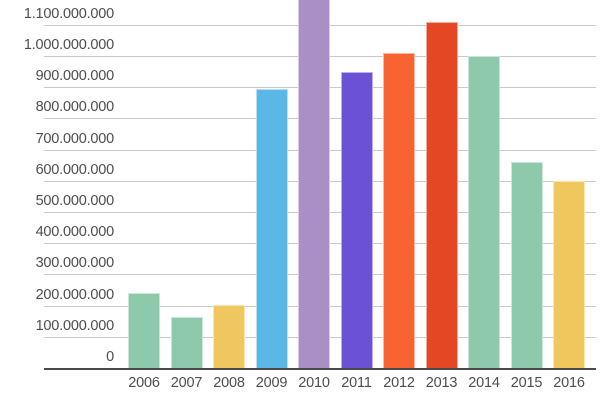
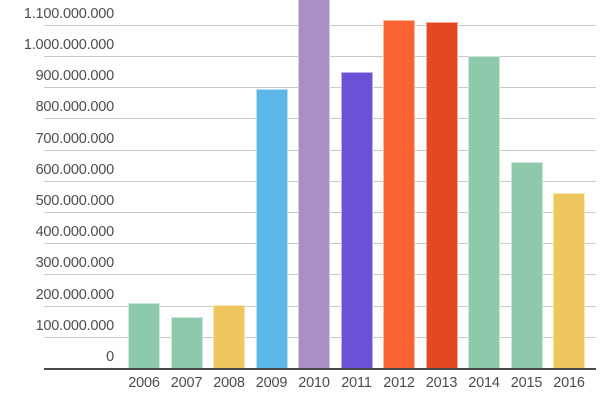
2006: 240000000 -> 210000000
2012: 1010000000 -> 1120000000
2016: 600000000 -> 560000000
